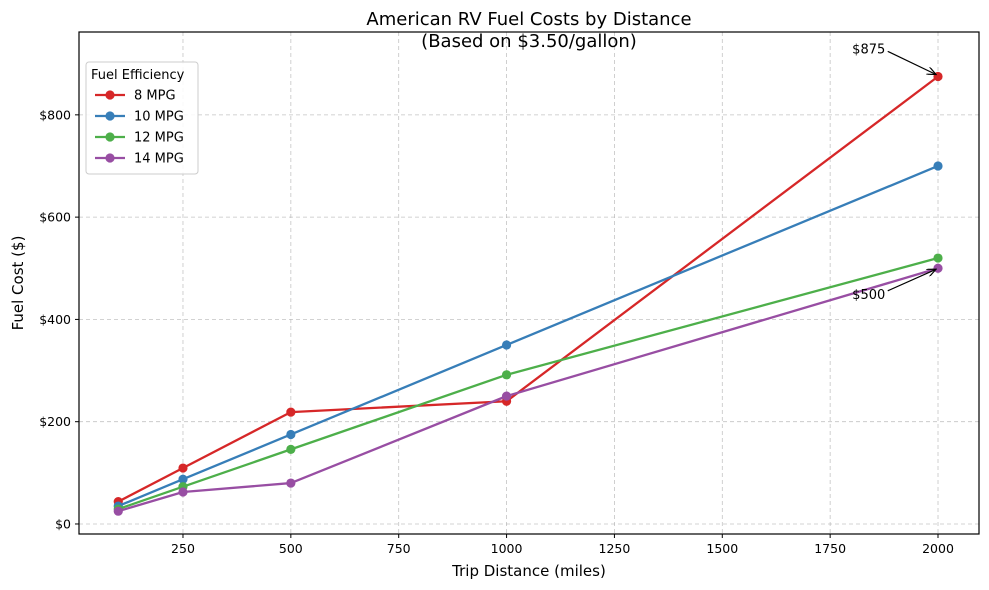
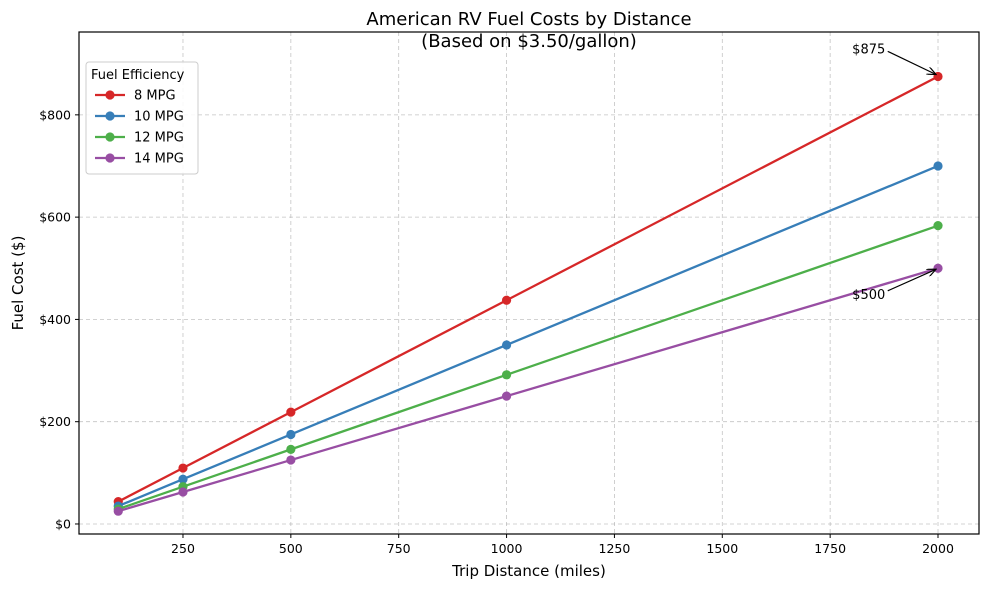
14 MPG/500: $80 -> $120
8 MPG/1000: $240 -> $440
12 MPG/2000: $520 -> $580
